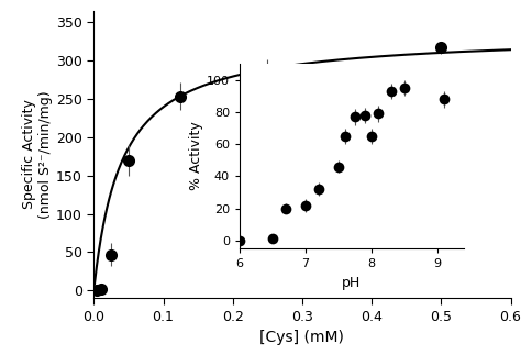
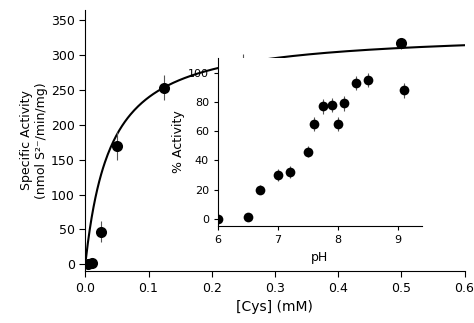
7: 22 -> 30
